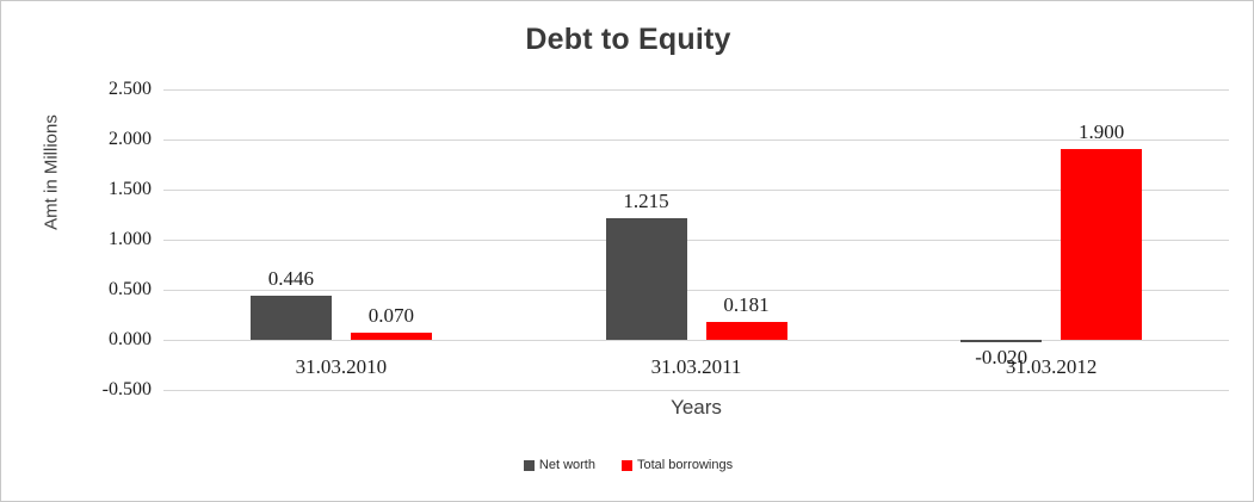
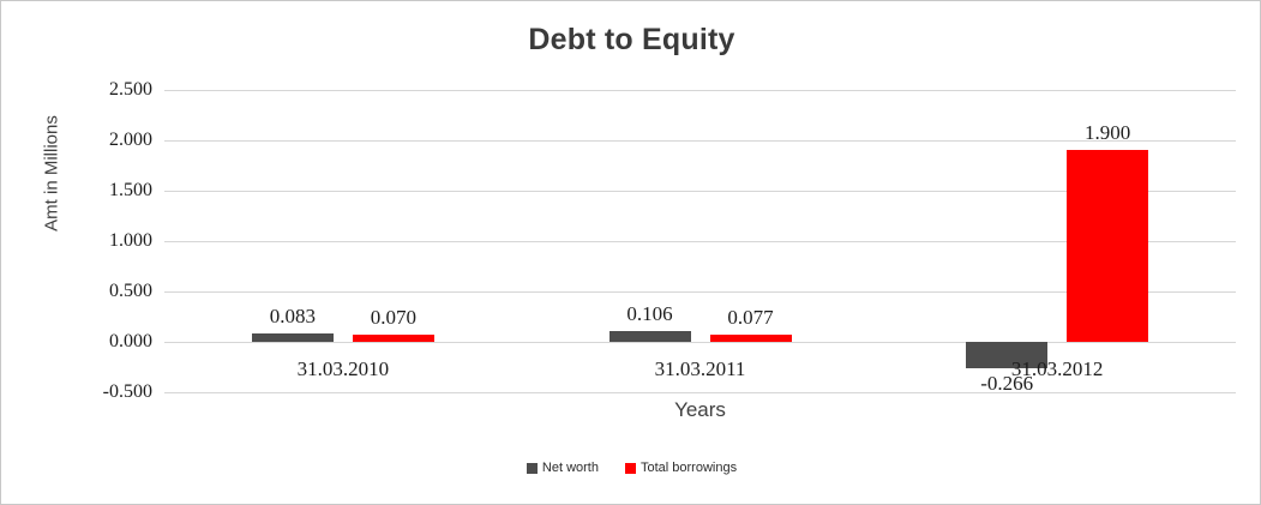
Net worth/31.03.2010: 0.446 -> 0.083
Net worth/31.03.2011: 1.215 -> 0.106
Total borrowings/31.03.2011: 0.181 -> 0.077
Net worth/31.03.2012: -0.020 -> -0.266
